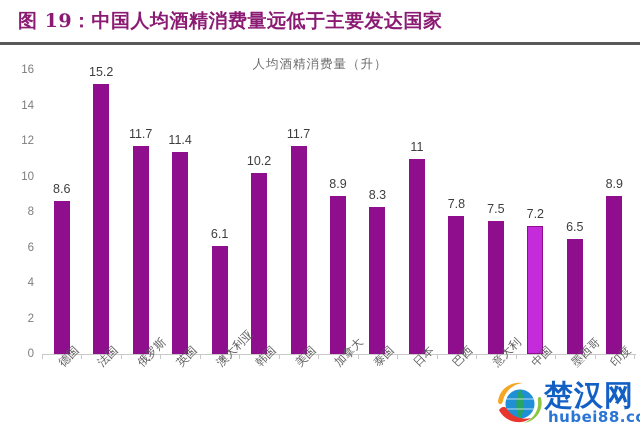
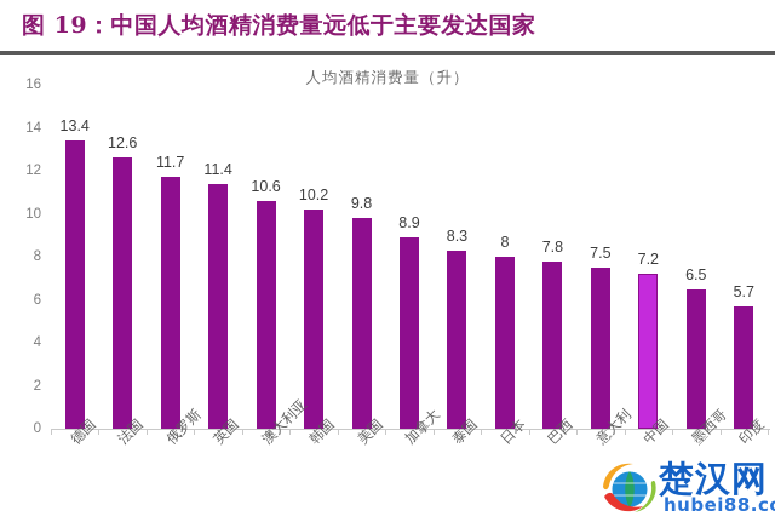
德国: 8.6 -> 13.4
法国: 15.2 -> 12.6
澳大利亚: 6.1 -> 10.6
美国: 11.7 -> 9.8
日本: 11 -> 8
印度: 8.9 -> 5.7
